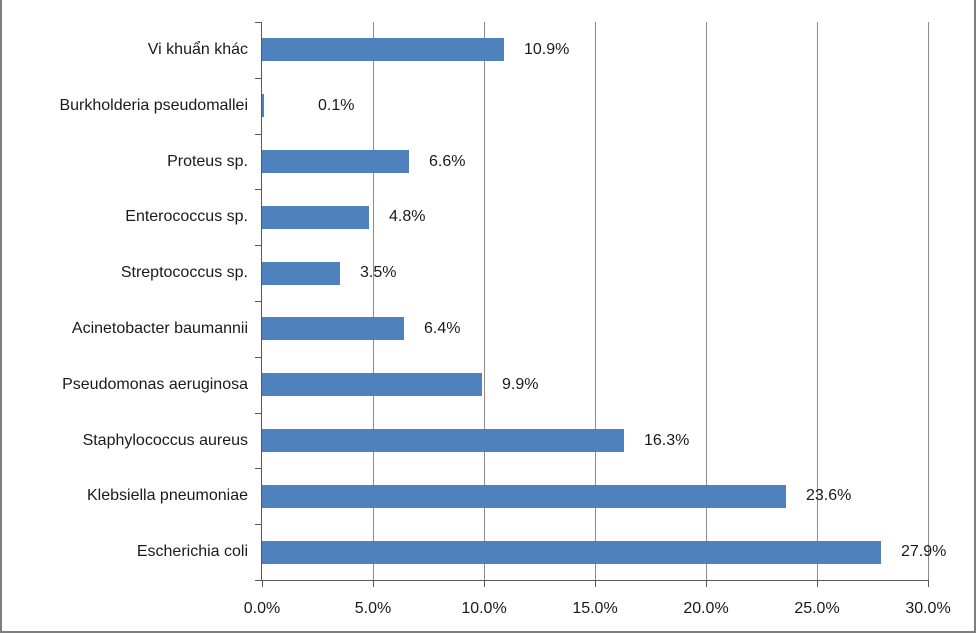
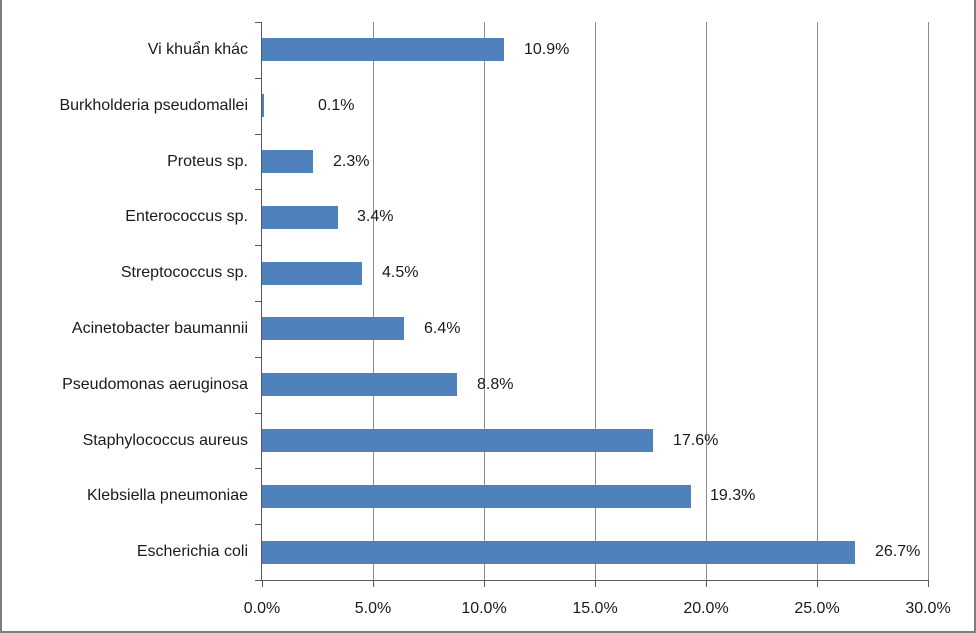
Proteus sp.: 6.6% -> 2.3%
Enterococcus sp.: 4.8% -> 3.4%
Streptococcus sp.: 3.5% -> 4.5%
Pseudomonas aeruginosa: 9.9% -> 8.8%
Staphylococcus aureus: 16.3% -> 17.6%
Klebsiella pneumoniae: 23.6% -> 19.3%
Escherichia coli: 27.9% -> 26.7%
